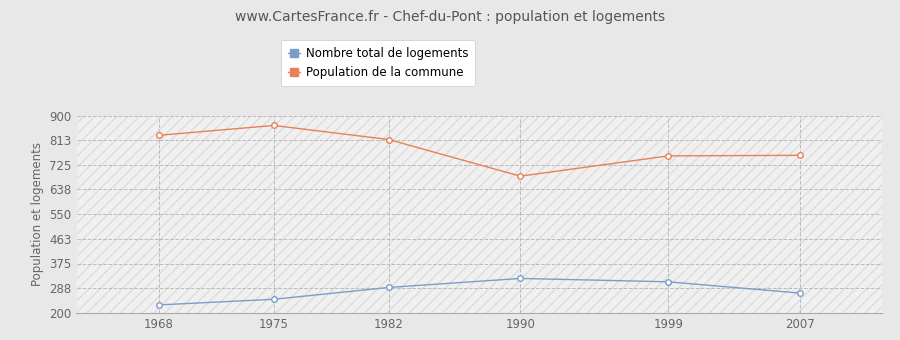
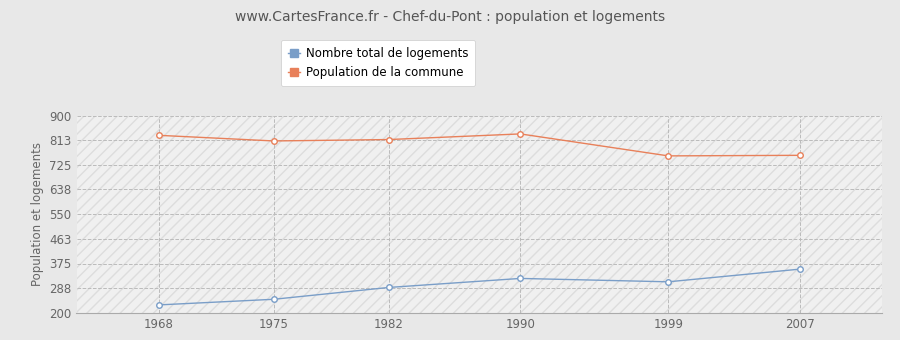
Population de la commune/1975: 865 -> 810
Population de la commune/1990: 685 -> 835
Nombre total de logements/2007: 270 -> 355
